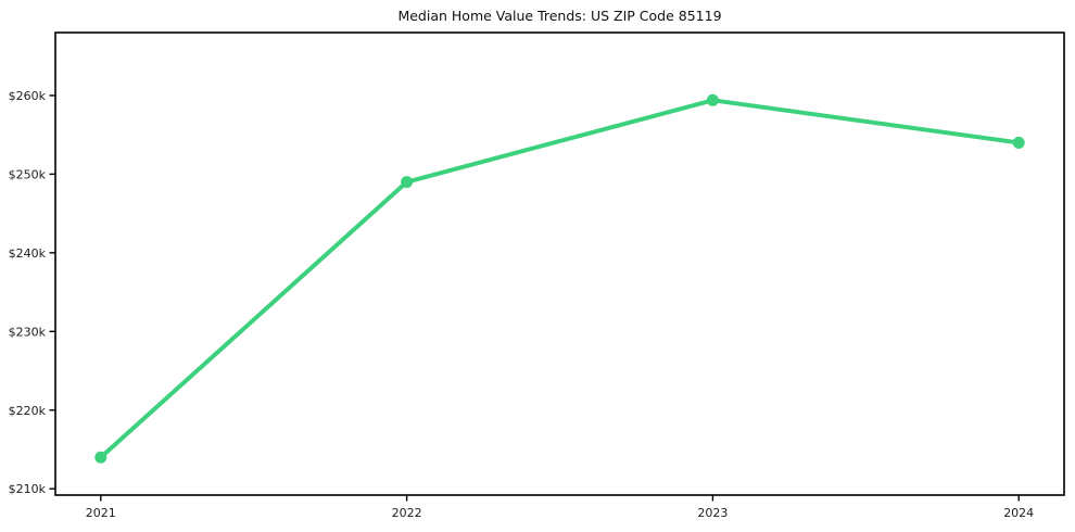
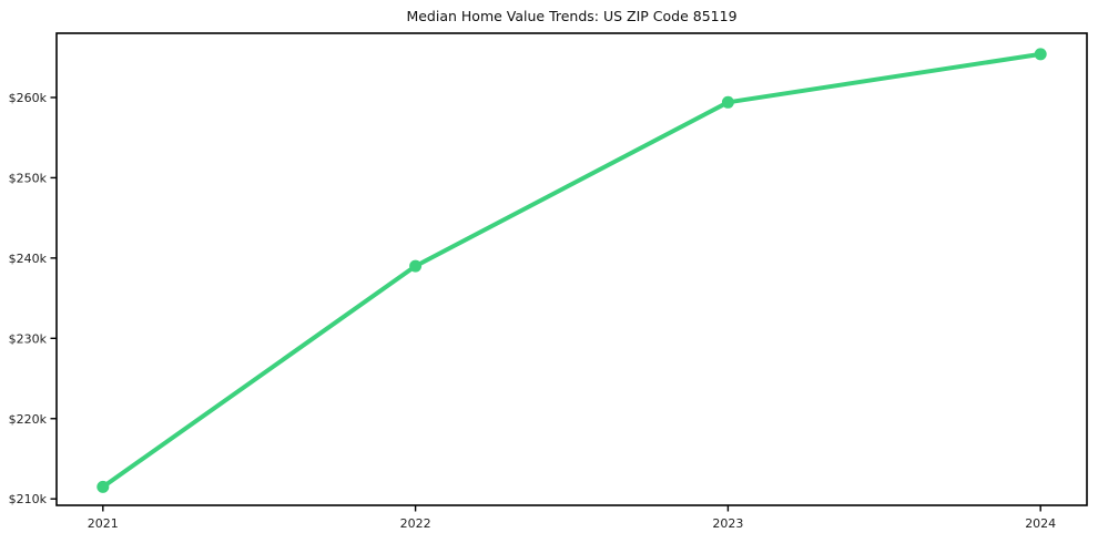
2021: $214k -> $212k
2022: $249k -> $239k
2024: $254k -> $265k
